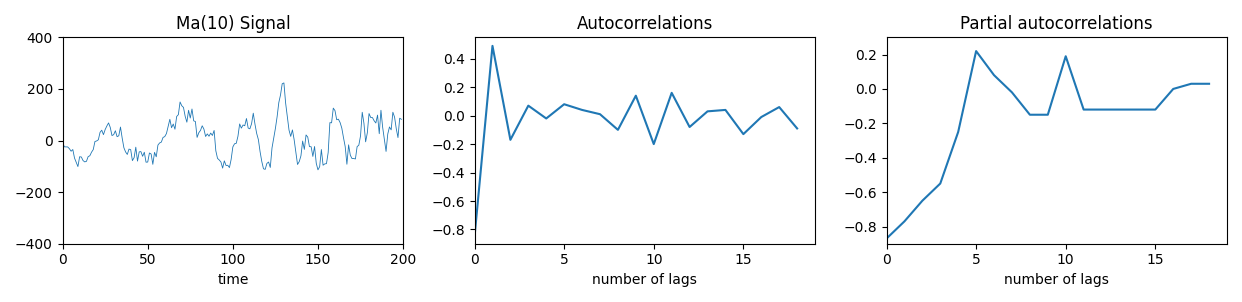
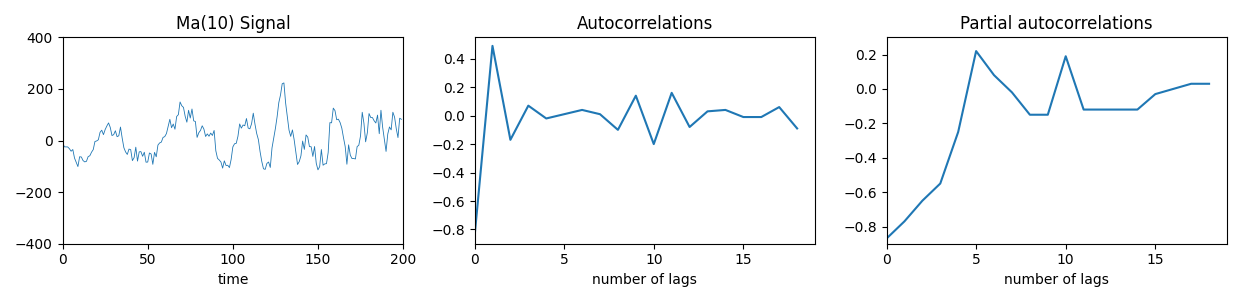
Autocorrelations/5: 0.08 -> 0.01
Autocorrelations/15: -0.13 -> -0.01
Partial autocorrelations/15: -0.12 -> -0.03
